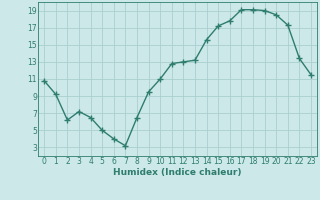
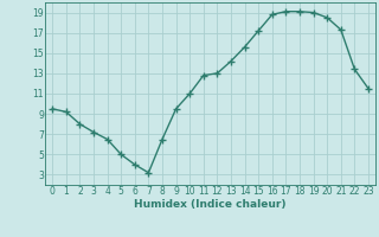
0: 10.8 -> 9.5
2: 6.2 -> 8.0
13: 13.2 -> 14.2
16: 17.8 -> 18.8
